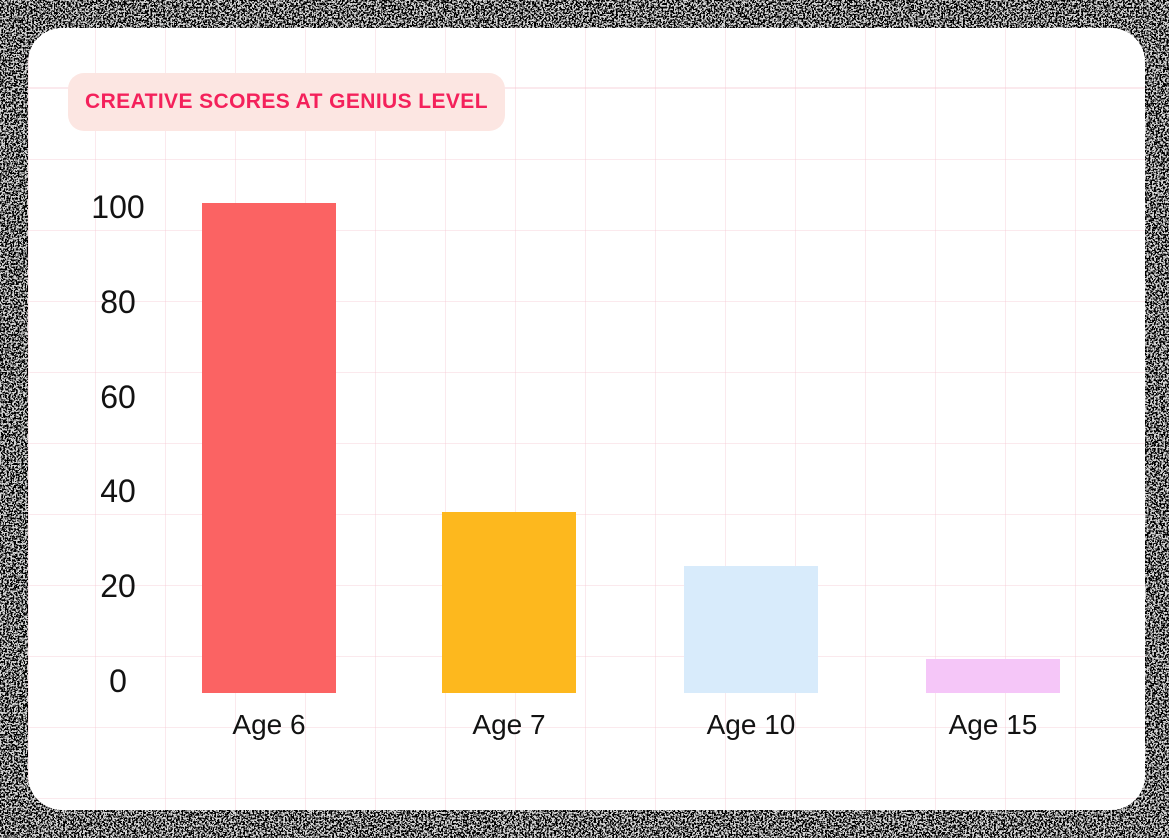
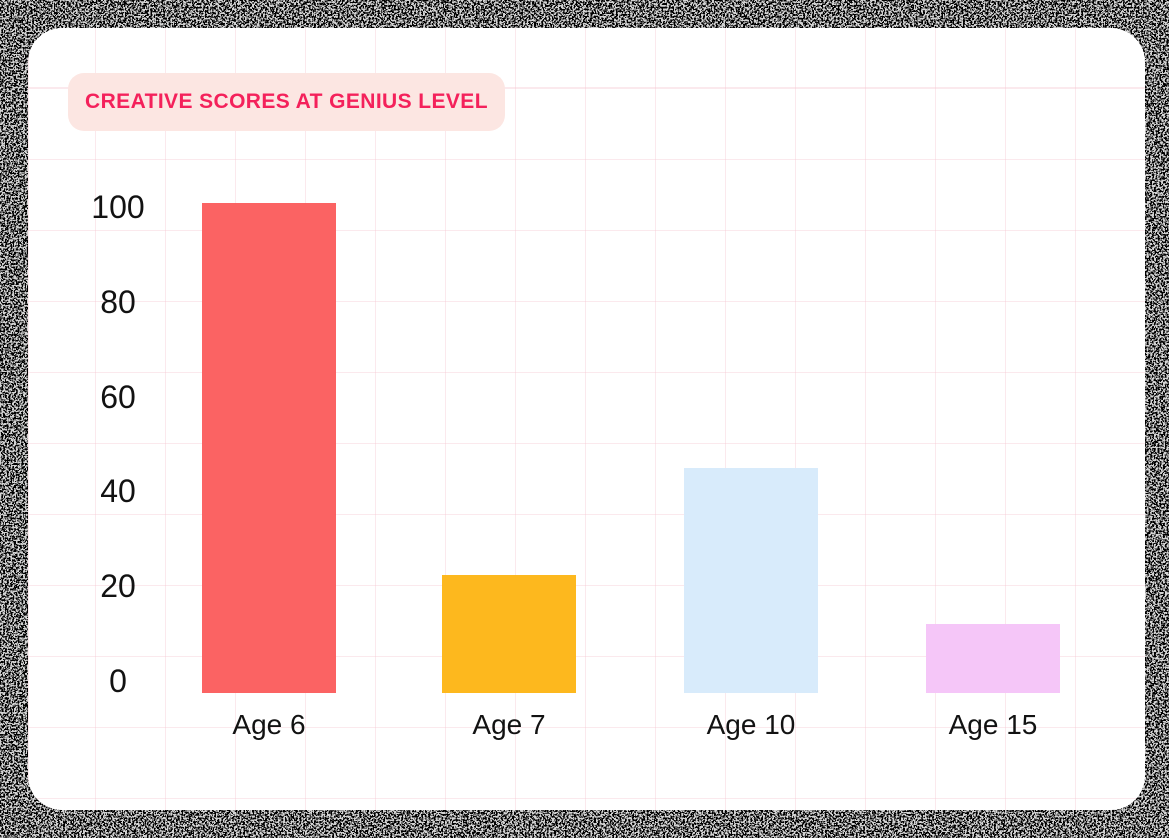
Age 7: 37 -> 24
Age 10: 26 -> 46
Age 15: 7 -> 14
